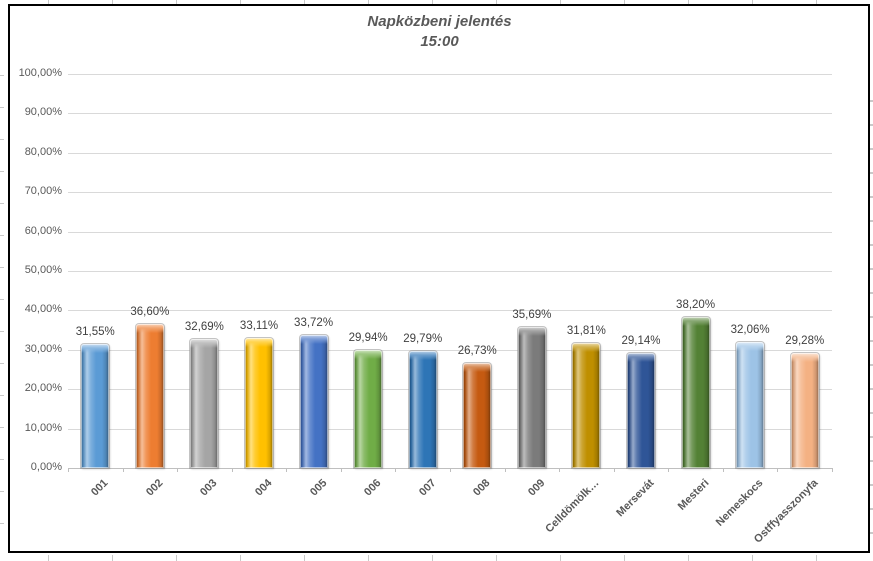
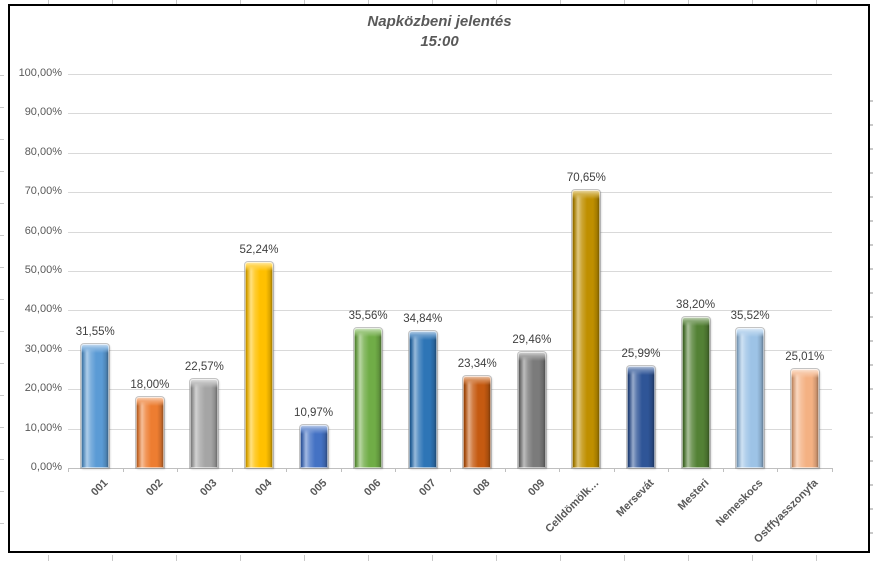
002: 36,60% -> 18,00%
003: 32,69% -> 22,57%
004: 33,11% -> 52,24%
005: 33,72% -> 10,97%
006: 29,94% -> 35,56%
007: 29,79% -> 34,84%
008: 26,73% -> 23,34%
009: 35,69% -> 29,46%
Celldömölk…: 31,81% -> 70,65%
Mersevát: 29,14% -> 25,99%
Nemeskocs: 32,06% -> 35,52%
Ostffyasszonyfa: 29,28% -> 25,01%
